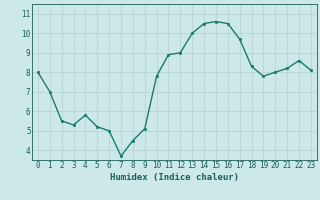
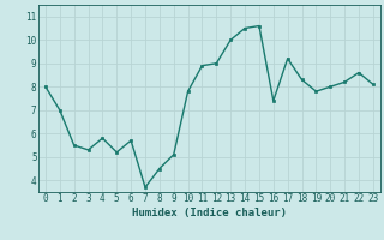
6: 5.0 -> 5.7
16: 10.5 -> 7.4
17: 9.7 -> 9.2
